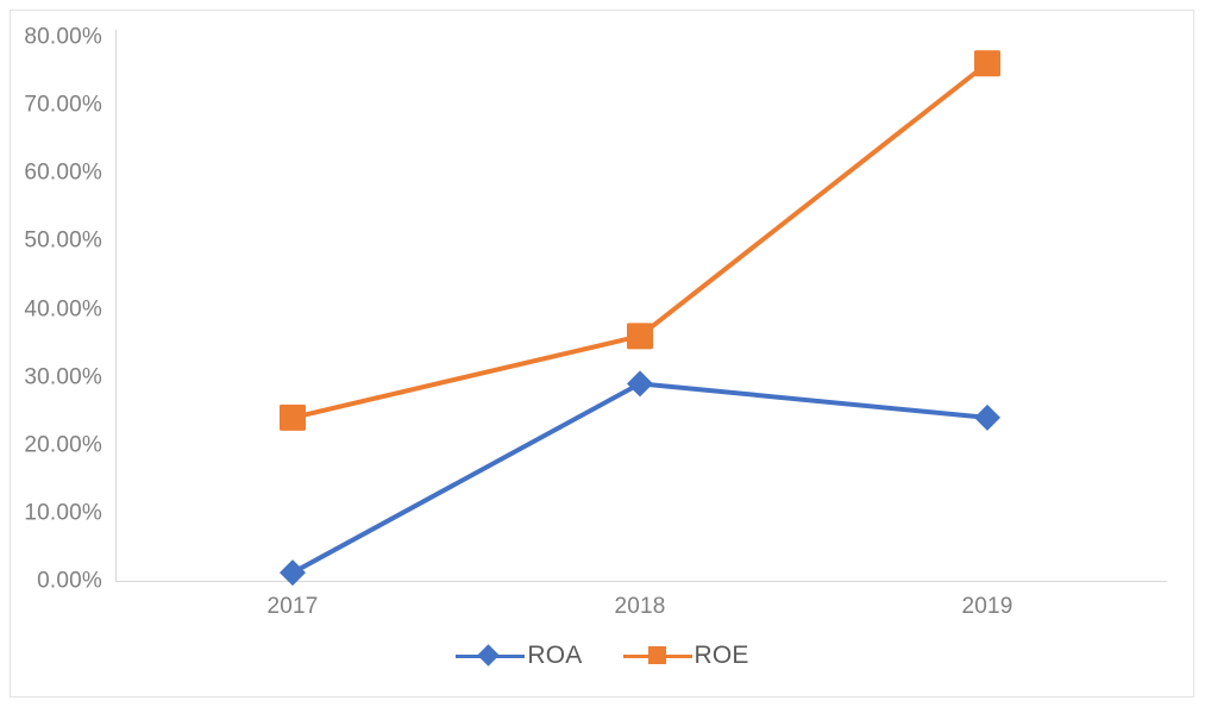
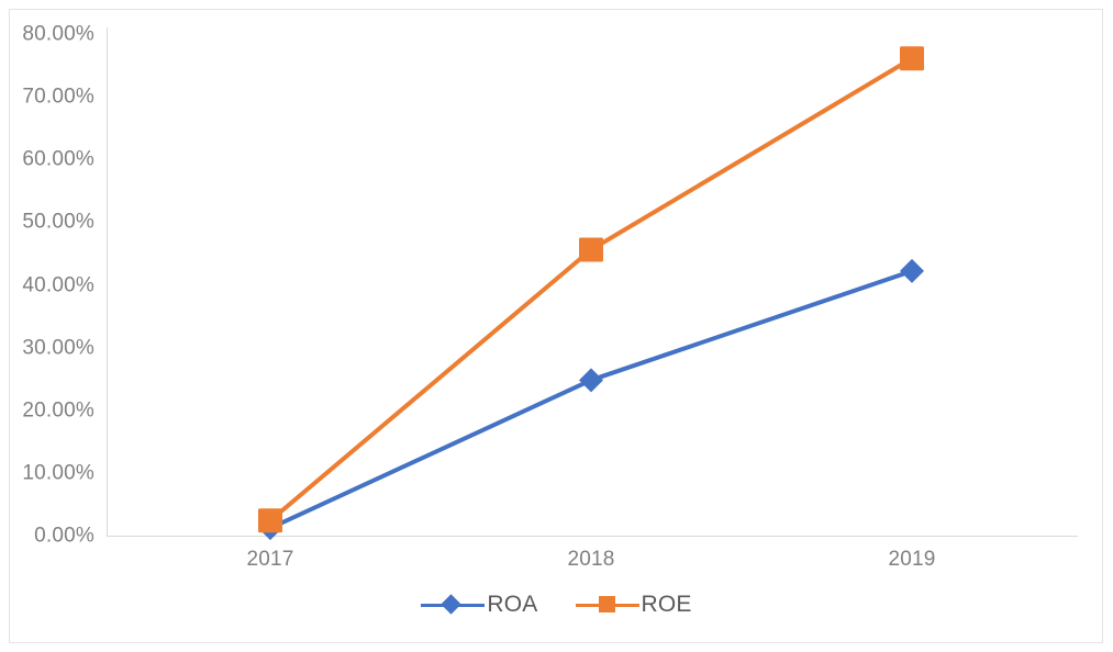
ROE/2017: 24% -> 2%
ROA/2018: 29% -> 25%
ROE/2018: 36% -> 46%
ROA/2019: 24% -> 42%
